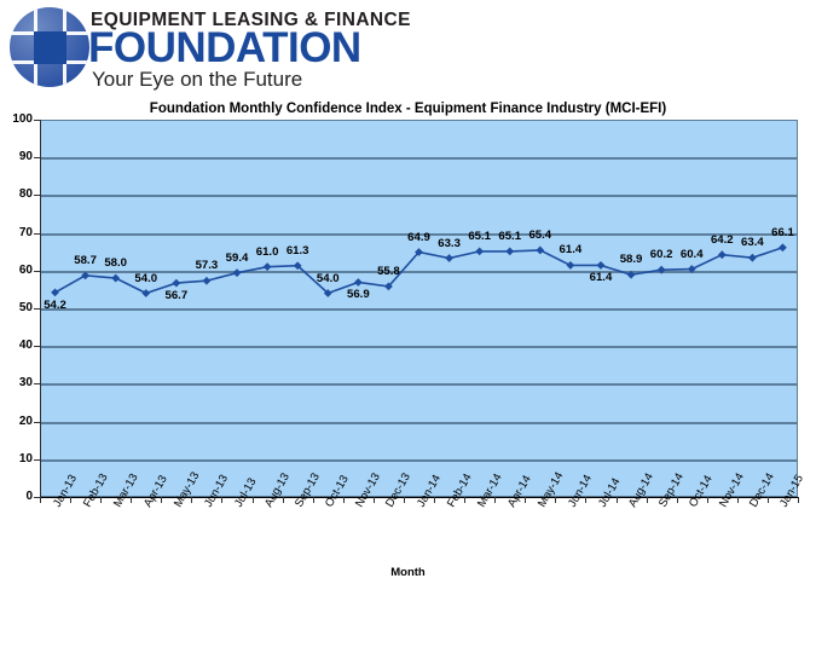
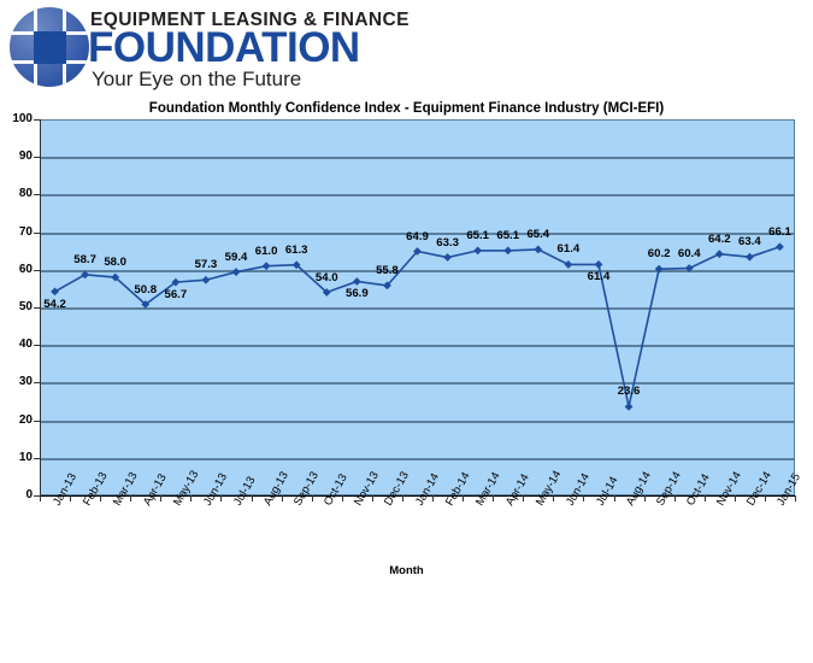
Apr-13: 54.0 -> 50.8
Aug-14: 58.9 -> 23.6
